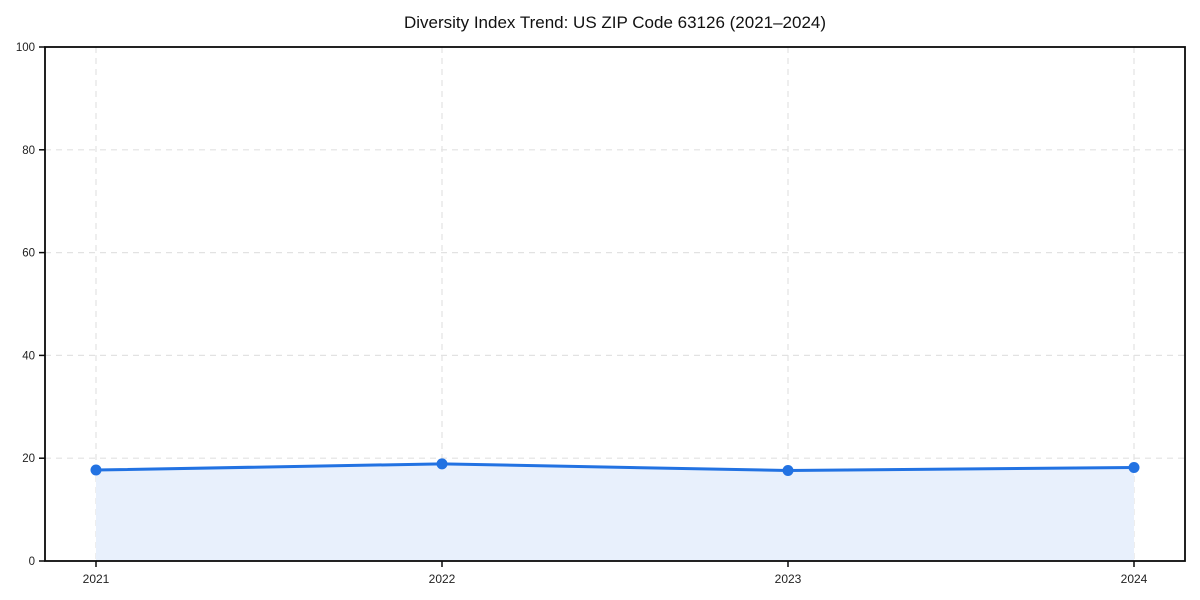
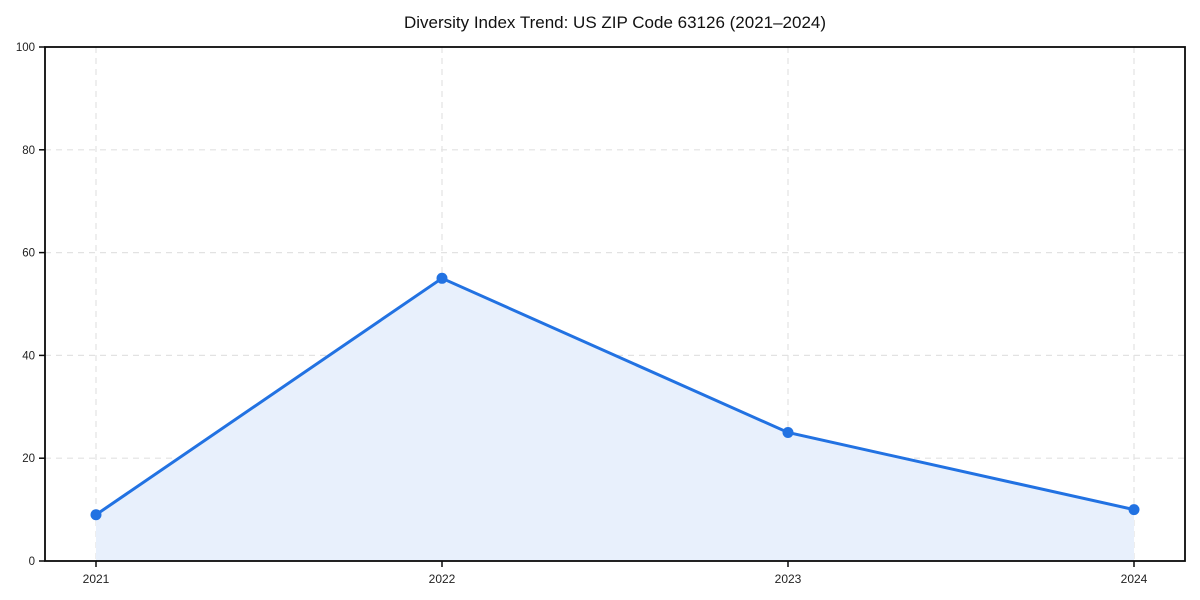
2021: 18 -> 9
2022: 19 -> 55
2023: 18 -> 25
2024: 18 -> 10
